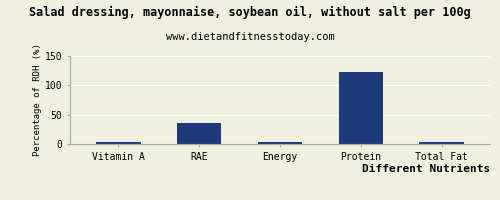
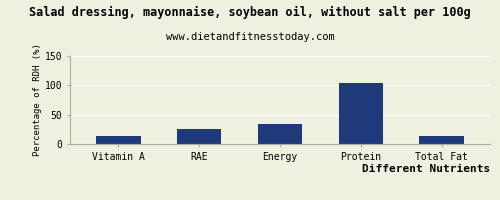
Vitamin A: 3 -> 14
RAE: 36 -> 26
Energy: 3 -> 34
Protein: 122 -> 104
Total Fat: 3 -> 14
